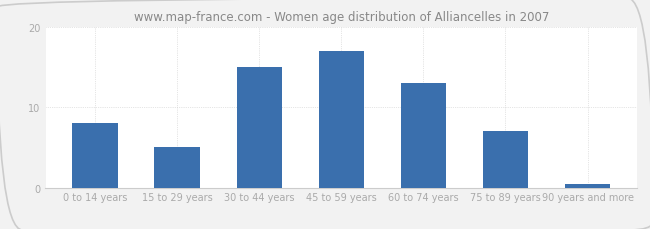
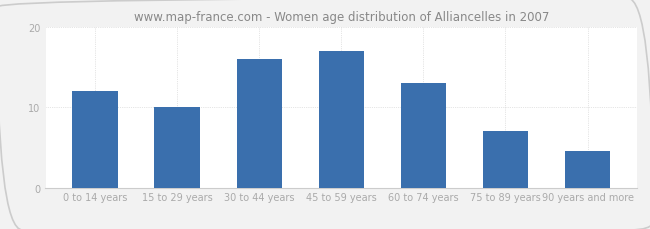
0 to 14 years: 8.0 -> 12.0
15 to 29 years: 5.0 -> 10.0
30 to 44 years: 15.0 -> 16.0
90 years and more: 0.5 -> 4.6
